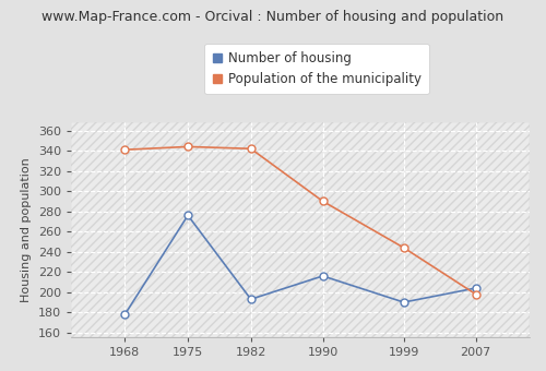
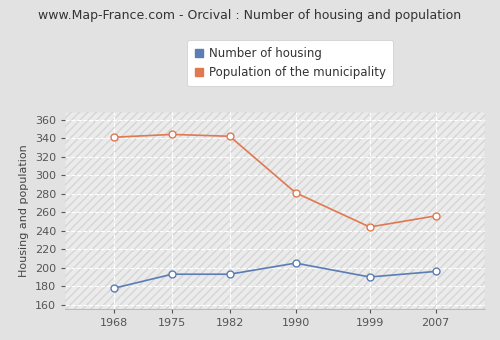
Number of housing/1975: 276 -> 193
Number of housing/1990: 216 -> 205
Population of the municipality/1990: 290 -> 281
Number of housing/2007: 204 -> 196
Population of the municipality/2007: 198 -> 256
